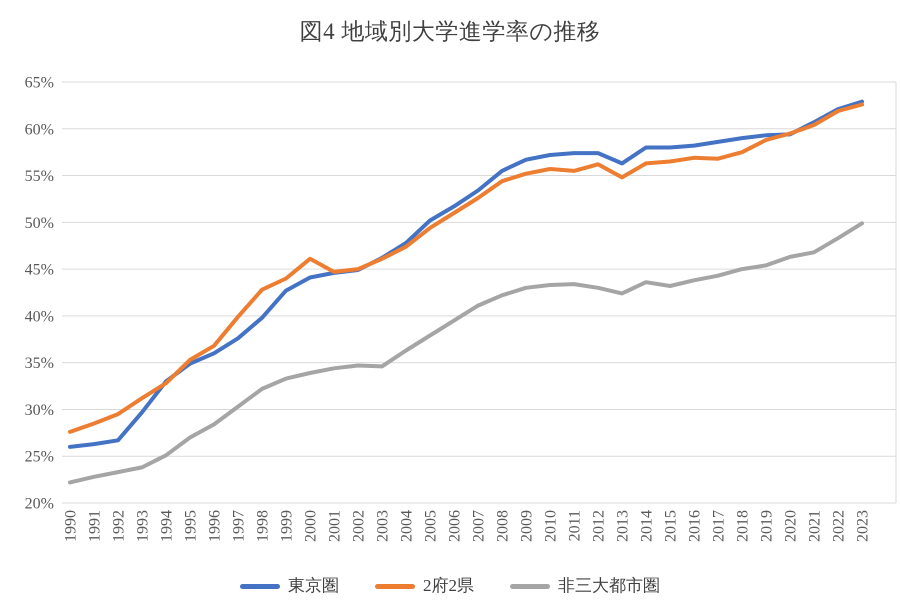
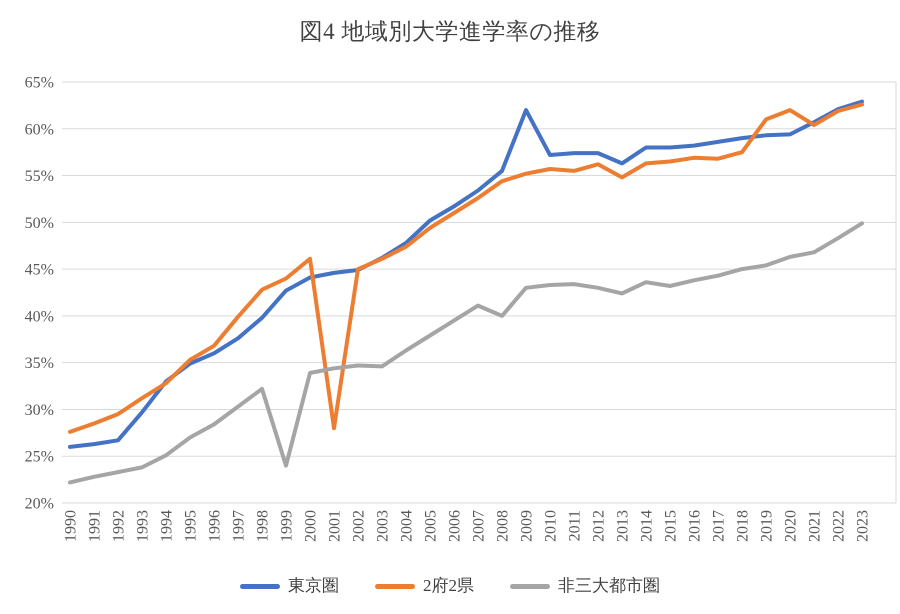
非三大都市圏/1999: 33% -> 24%
2府2県/2001: 45% -> 28%
非三大都市圏/2008: 42% -> 40%
東京圏/2009: 57% -> 62%
2府2県/2019: 59% -> 61%
2府2県/2020: 60% -> 62%
